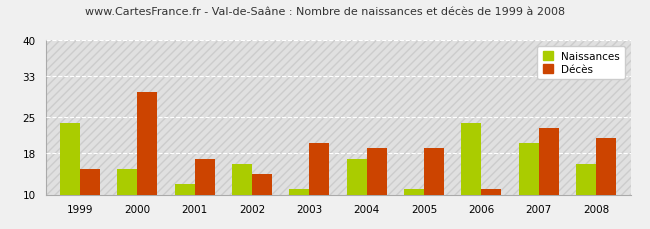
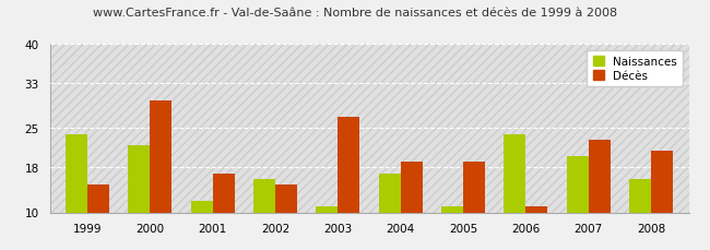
Naissances/2000: 15 -> 22
Décès/2002: 14 -> 15
Décès/2003: 20 -> 27
